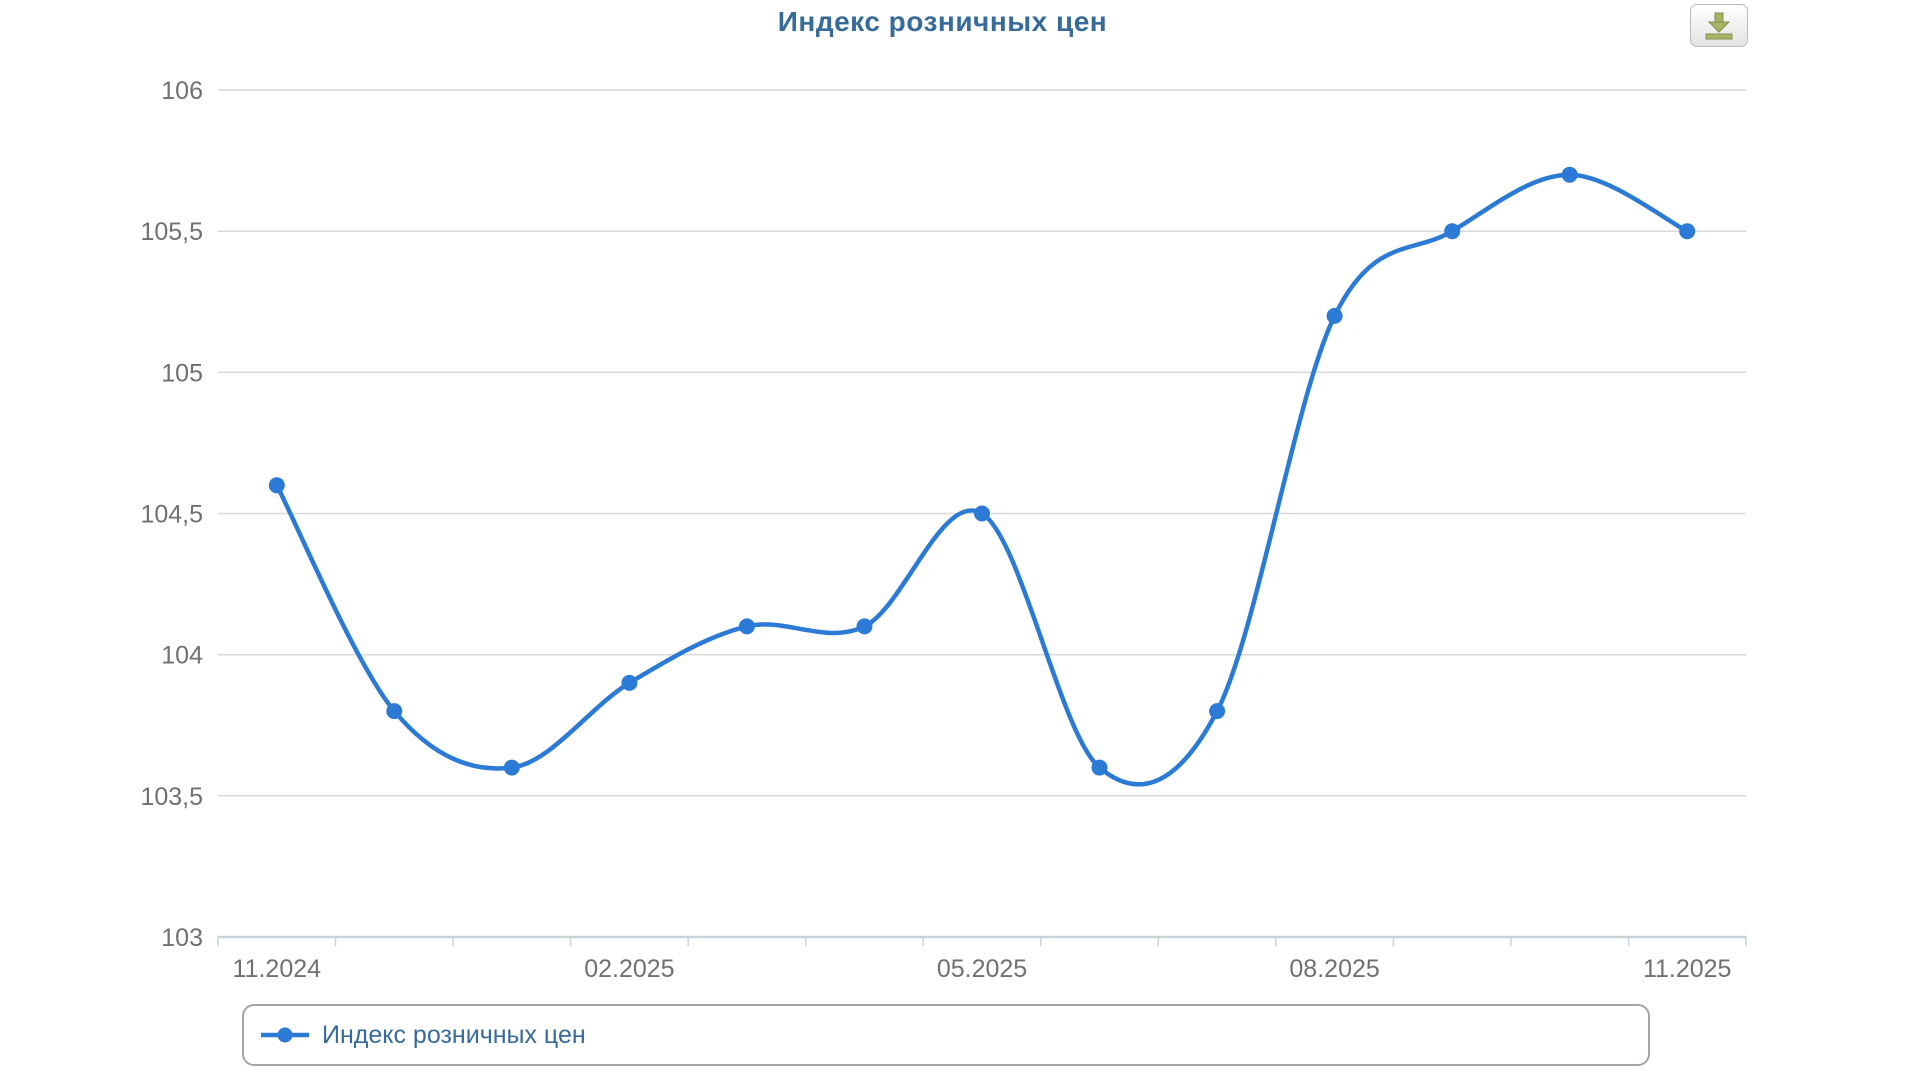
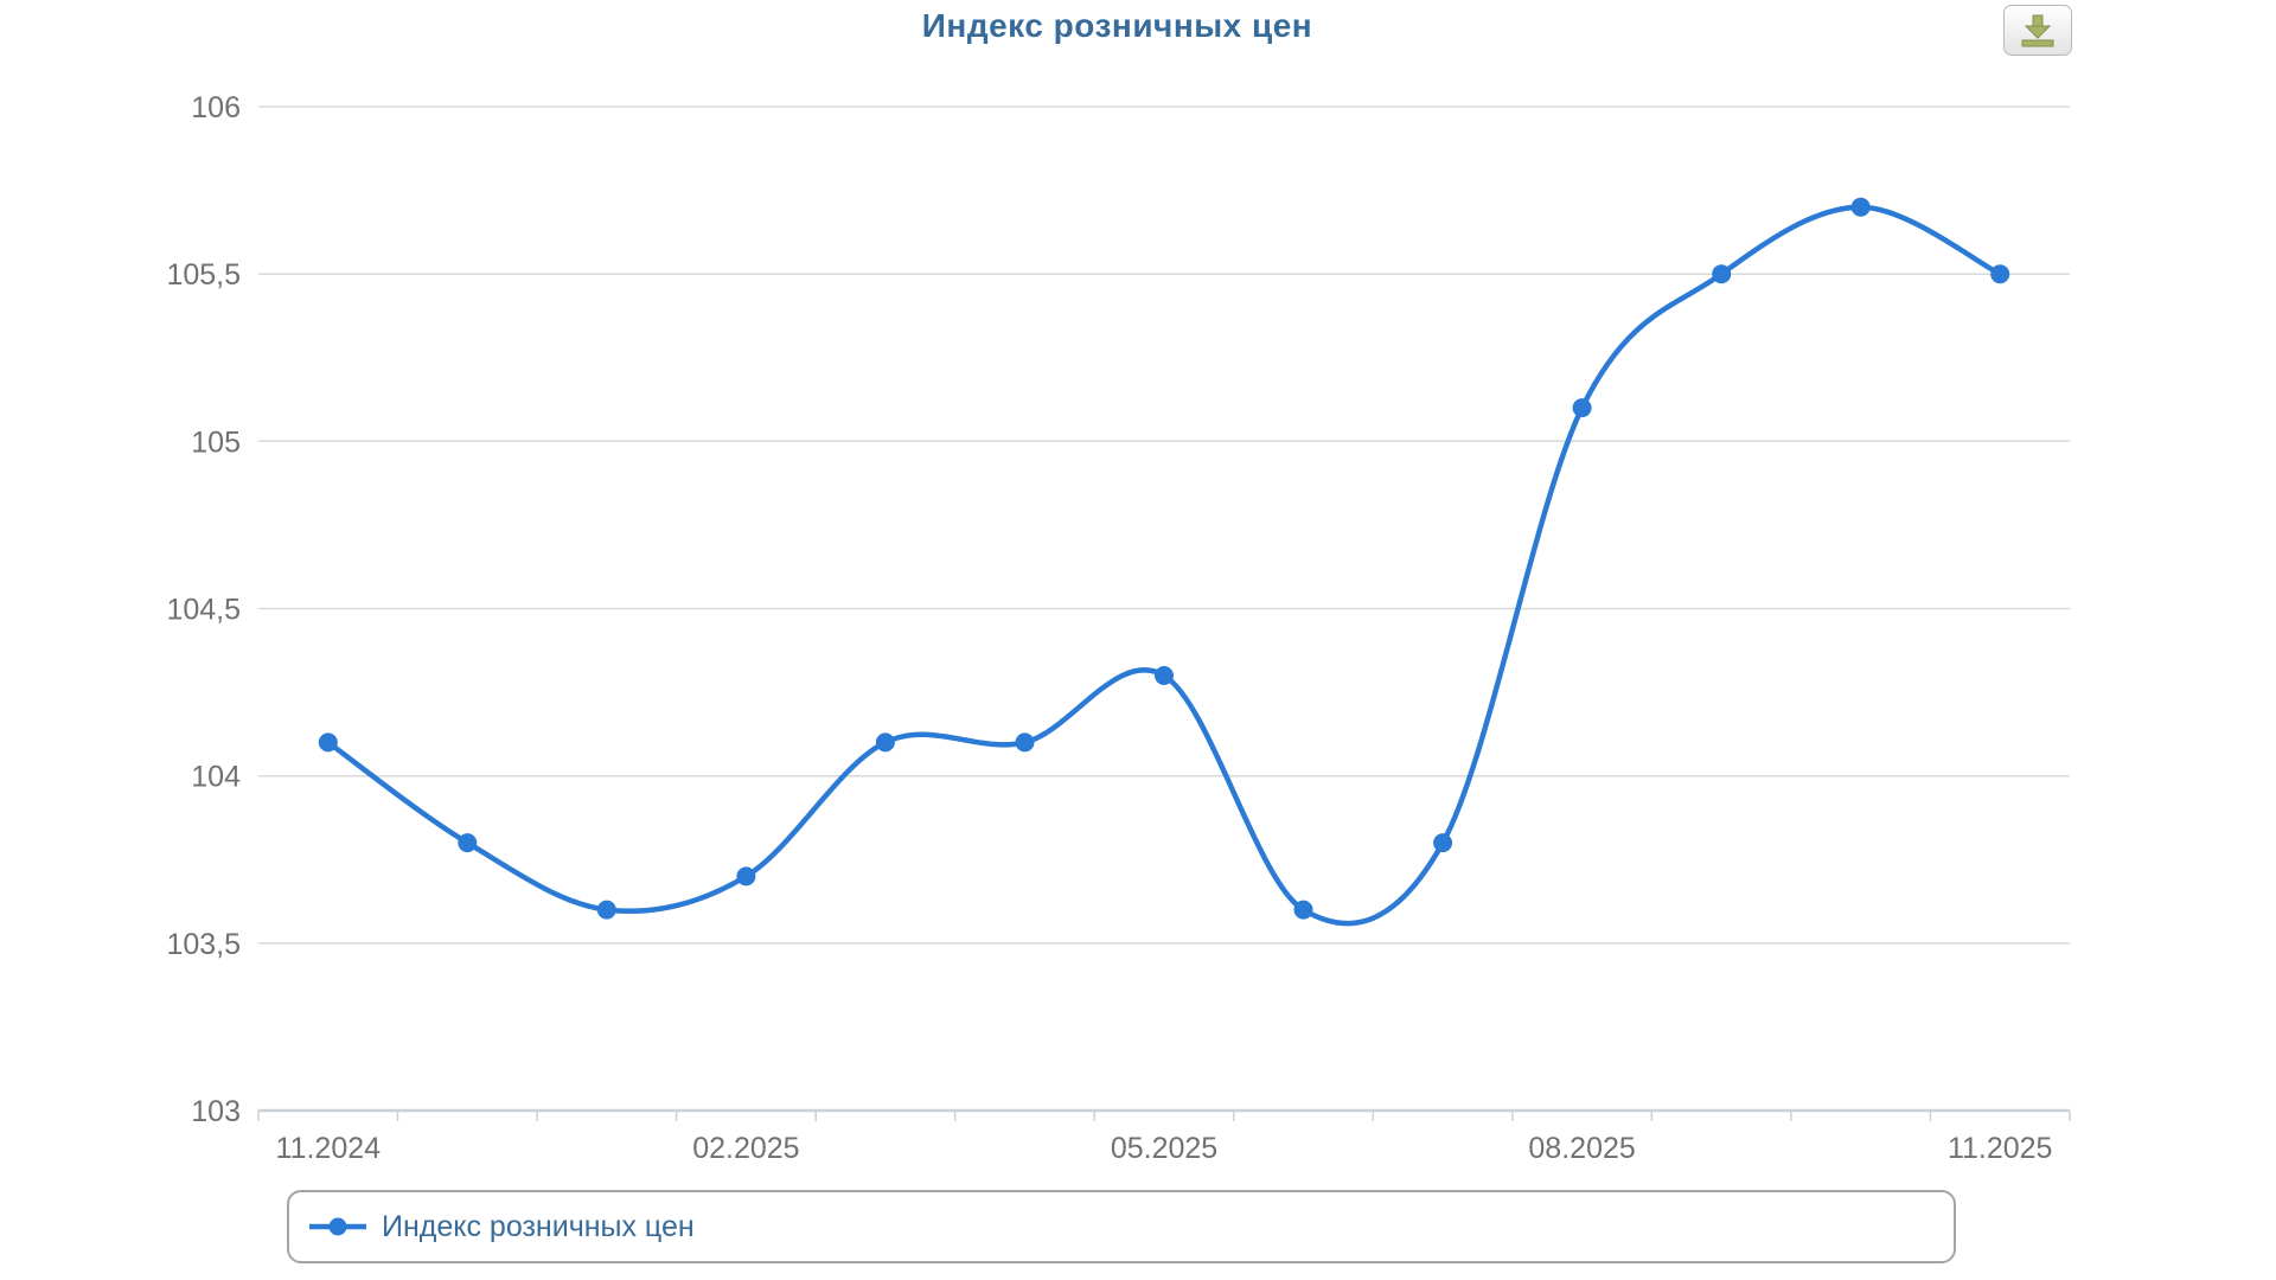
11.2024: 104.6 -> 104.1
02.2025: 103.9 -> 103.7
05.2025: 104.5 -> 104.3
08.2025: 105.2 -> 105.1
